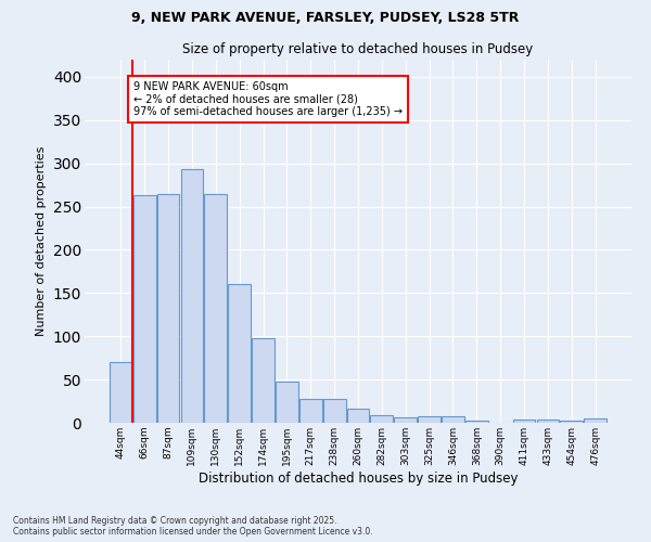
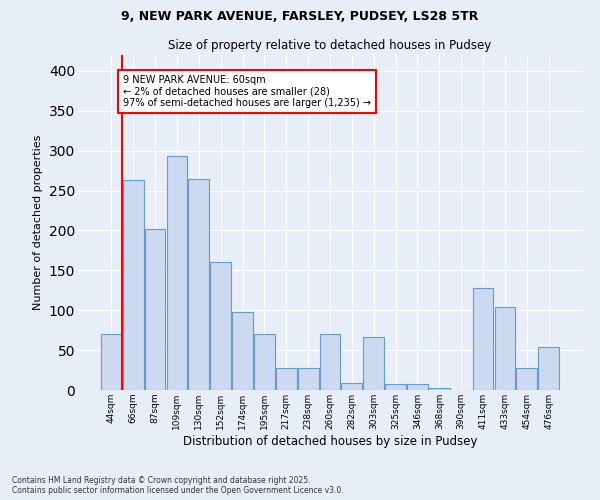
87sqm: 265 -> 202
195sqm: 48 -> 70
260sqm: 16 -> 70
303sqm: 6 -> 66
411sqm: 4 -> 128
433sqm: 4 -> 104
454sqm: 3 -> 28
476sqm: 5 -> 54
